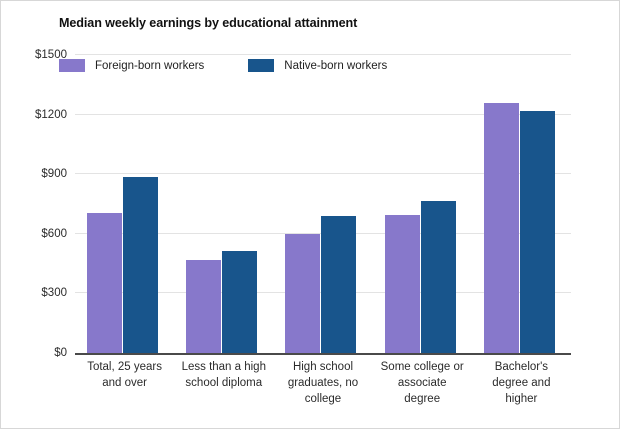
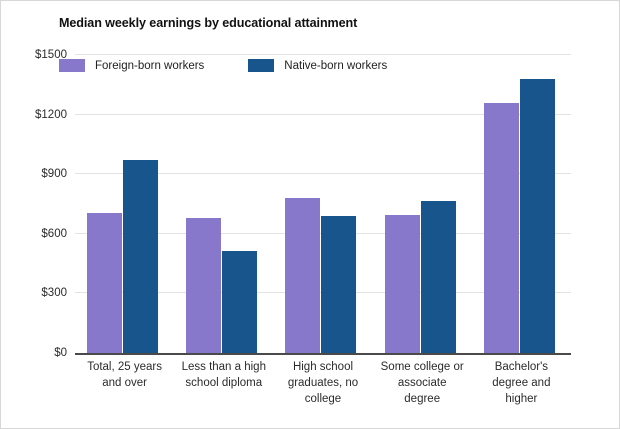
Native-born workers/Total, 25 years and over: $880 -> $970
Foreign-born workers/Less than a high school diploma: $470 -> $680
Foreign-born workers/High school graduates, no college: $600 -> $780
Native-born workers/Bachelor's degree and higher: $1220 -> $1380
